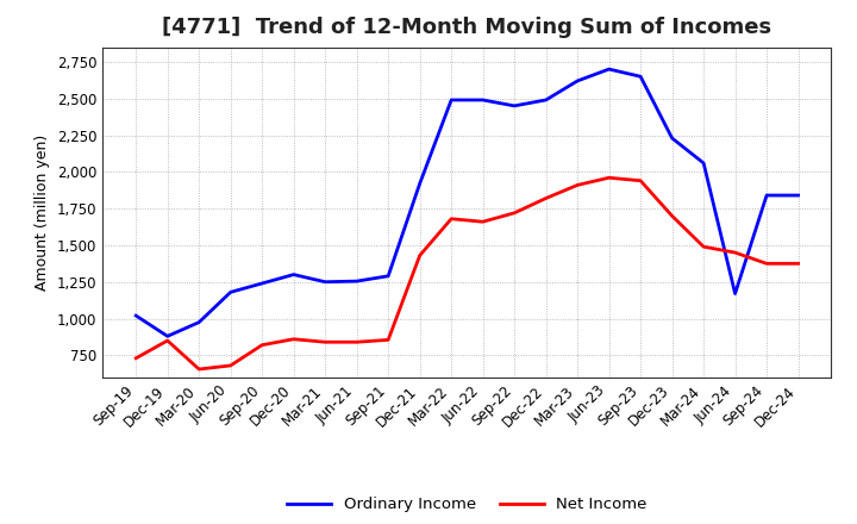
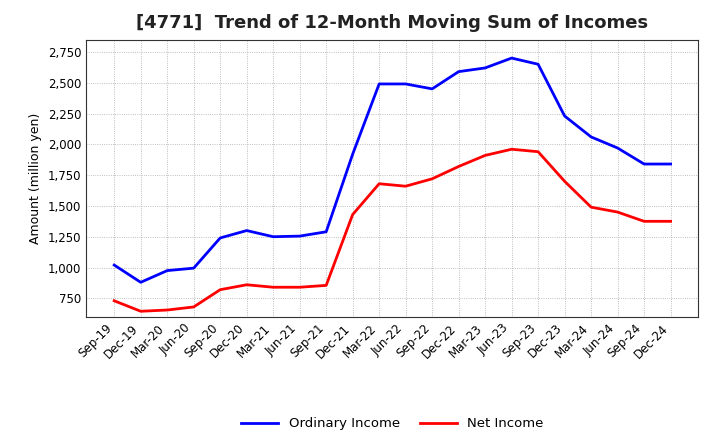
Net Income/Dec-19: 850 -> 640
Ordinary Income/Jun-20: 1,180 -> 1,000
Ordinary Income/Dec-22: 2,490 -> 2,590
Ordinary Income/Jun-24: 1,170 -> 1,970
